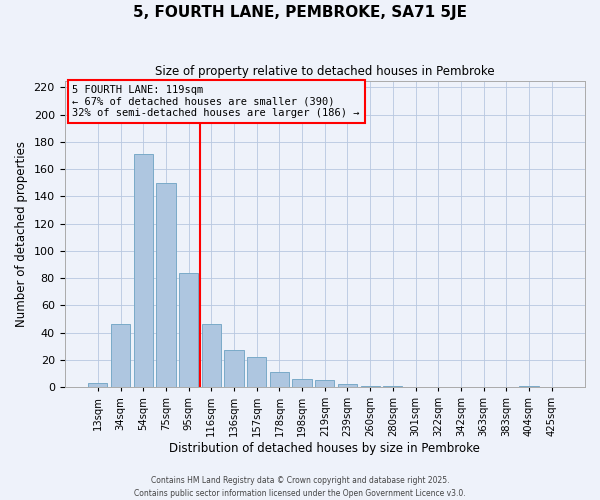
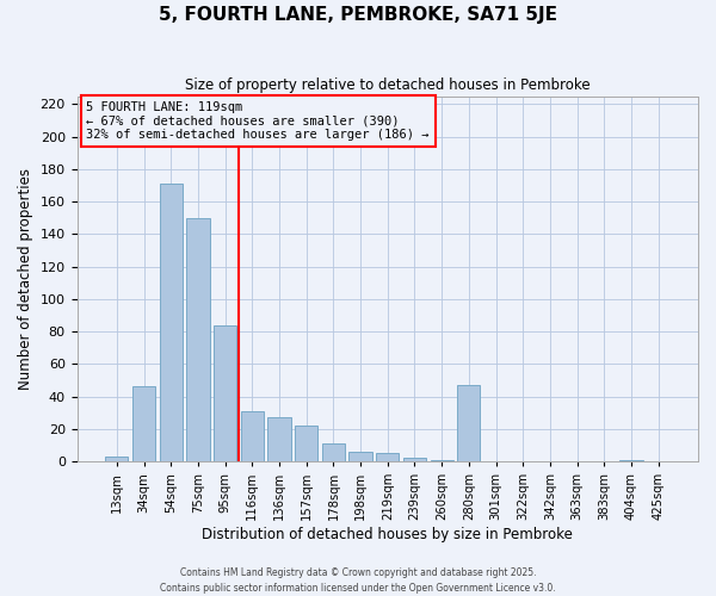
116sqm: 46 -> 31
280sqm: 1 -> 47
